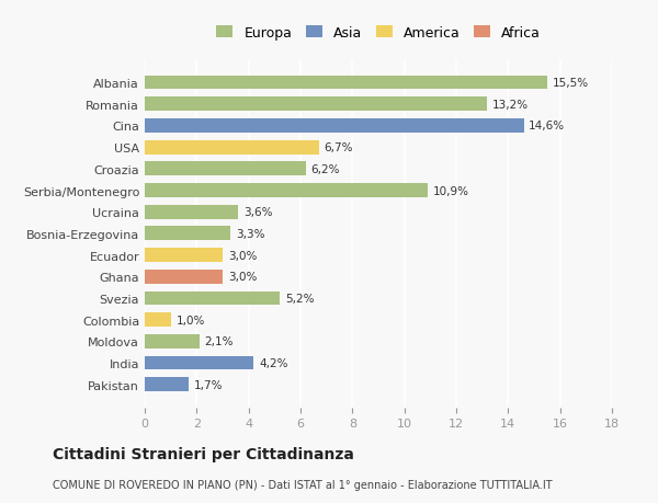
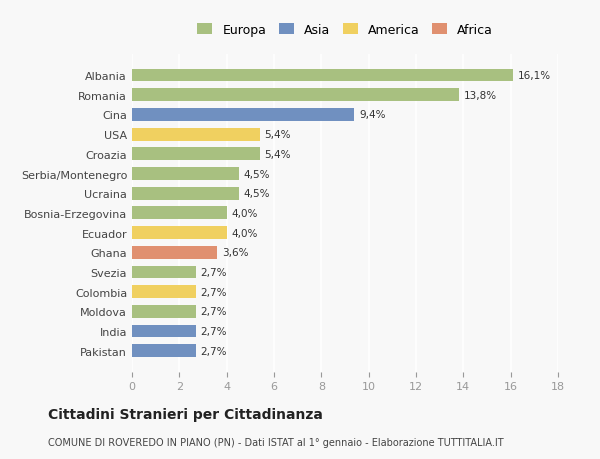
Albania: 15,5% -> 16,1%
Romania: 13,2% -> 13,8%
Cina: 14,6% -> 9,4%
USA: 6,7% -> 5,4%
Croazia: 6,2% -> 5,4%
Serbia/Montenegro: 10,9% -> 4,5%
Ucraina: 3,6% -> 4,5%
Bosnia-Erzegovina: 3,3% -> 4,0%
Ecuador: 3,0% -> 4,0%
Ghana: 3,0% -> 3,6%
Svezia: 5,2% -> 2,7%
Colombia: 1,0% -> 2,7%
Moldova: 2,1% -> 2,7%
India: 4,2% -> 2,7%
Pakistan: 1,7% -> 2,7%
